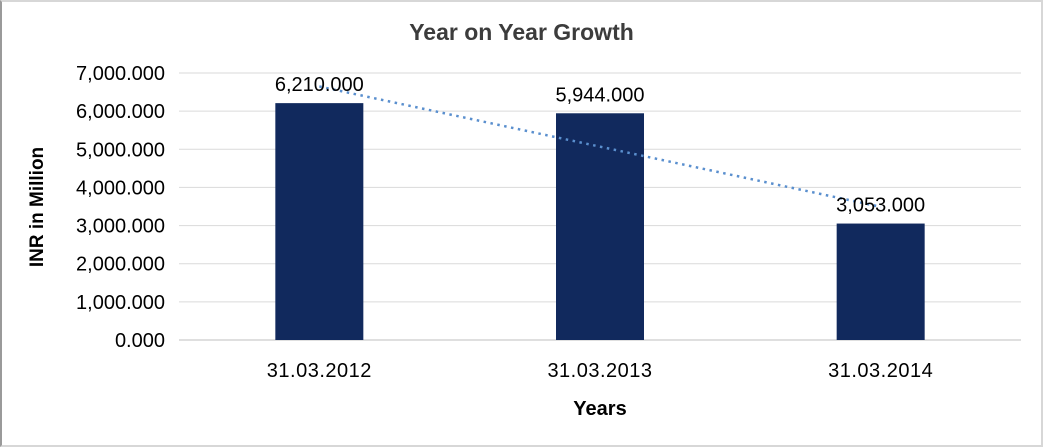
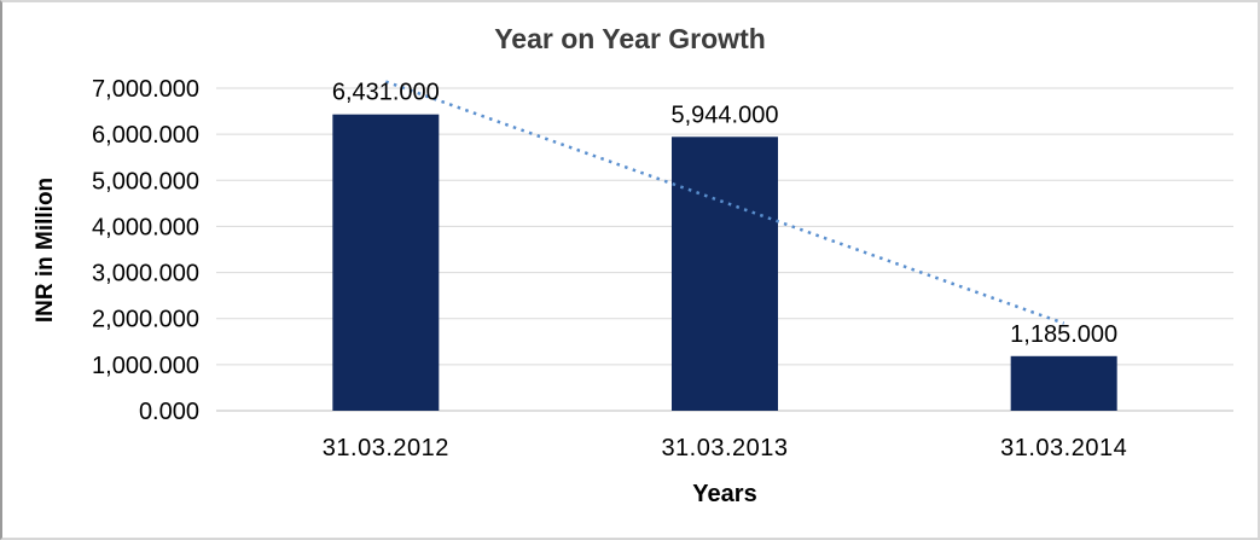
31.03.2012: 6,210.000 -> 6,431.000
31.03.2014: 3,053.000 -> 1,185.000
